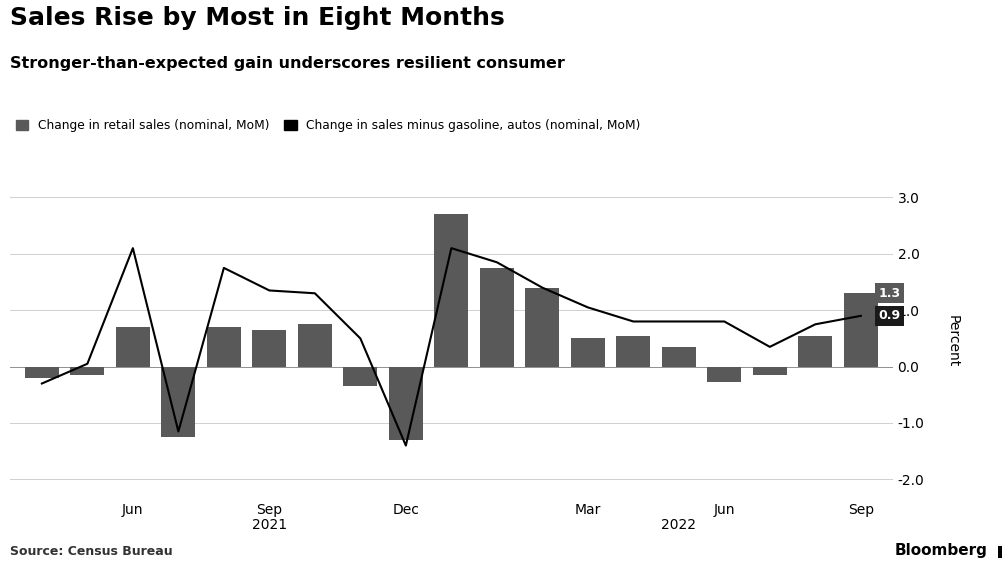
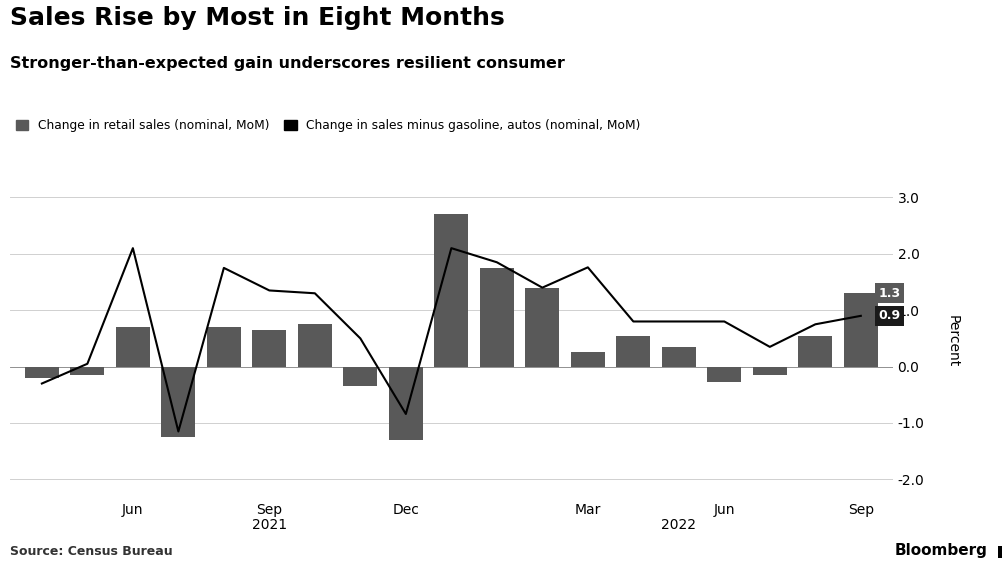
Change in sales minus gasoline, autos (nominal, MoM)/Dec: -1.40 -> -0.84
Change in retail sales (nominal, MoM)/Mar: 0.50 -> 0.26
Change in sales minus gasoline, autos (nominal, MoM)/Mar: 1.05 -> 1.76
